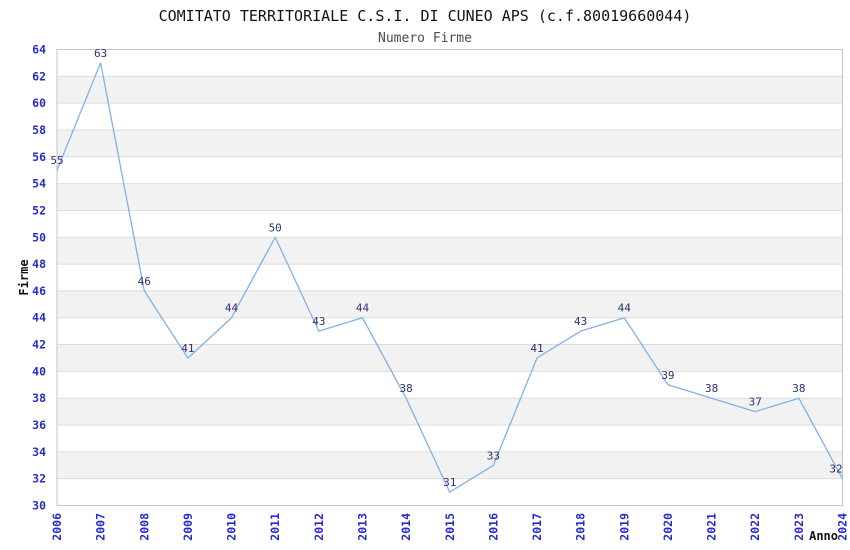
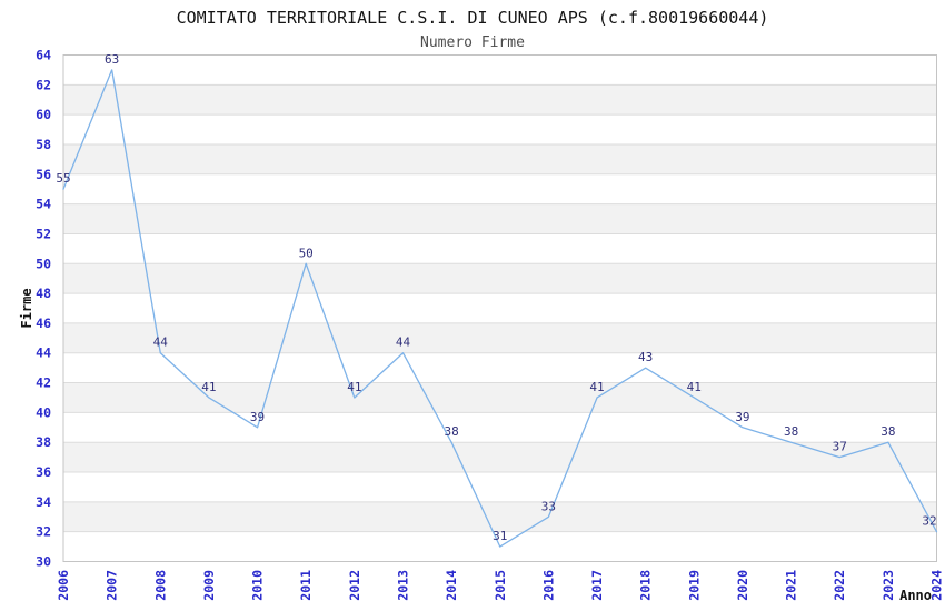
2008: 46 -> 44
2010: 44 -> 39
2012: 43 -> 41
2019: 44 -> 41
